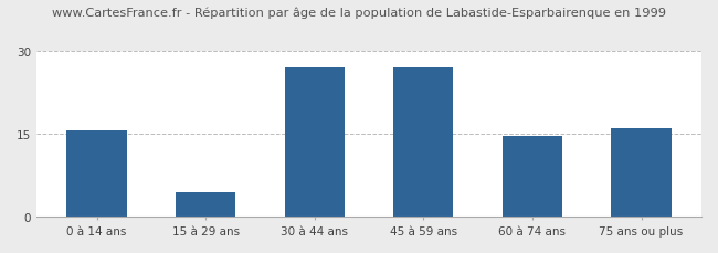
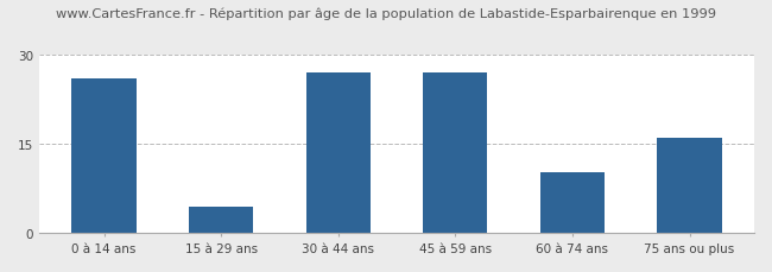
0 à 14 ans: 15.5 -> 26.0
60 à 74 ans: 14.5 -> 10.2
